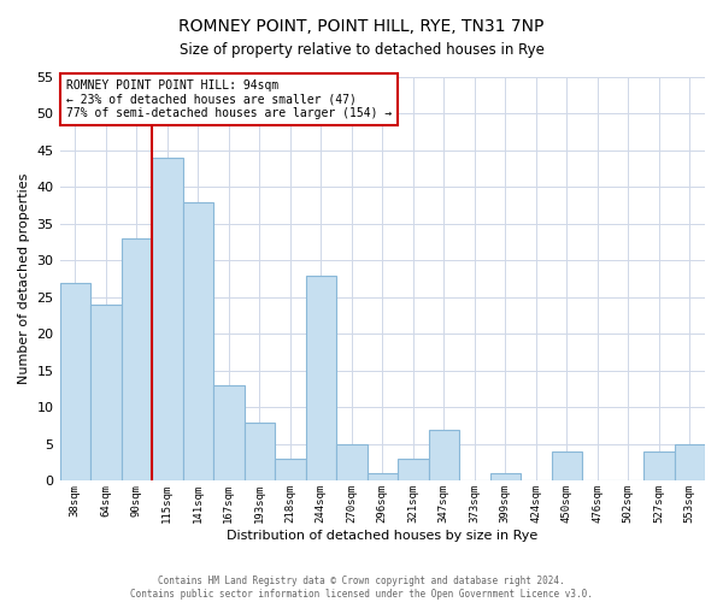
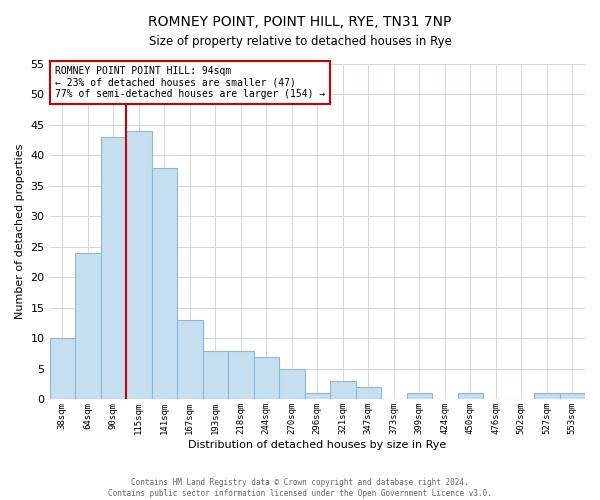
38sqm: 27 -> 10
90sqm: 33 -> 43
218sqm: 3 -> 8
244sqm: 28 -> 7
347sqm: 7 -> 2
450sqm: 4 -> 1
527sqm: 4 -> 1
553sqm: 5 -> 1
